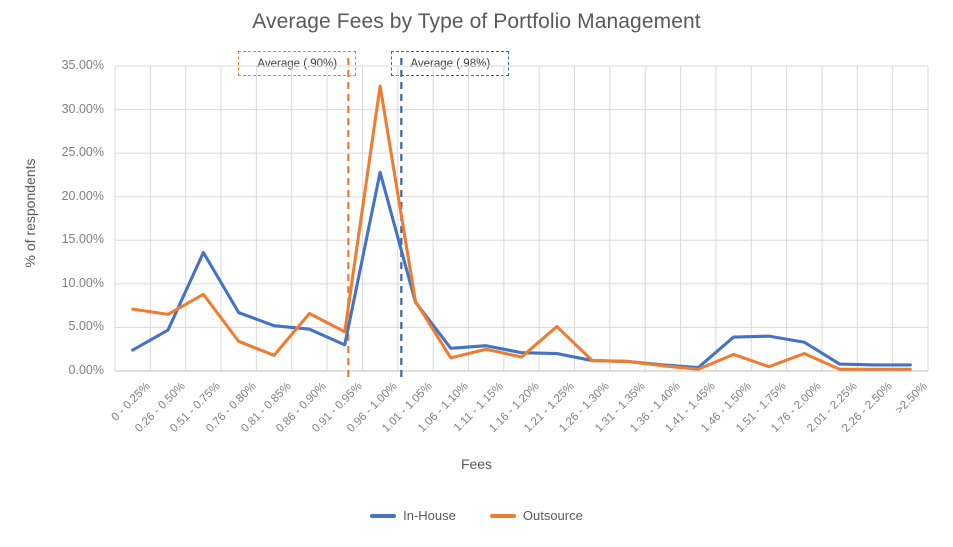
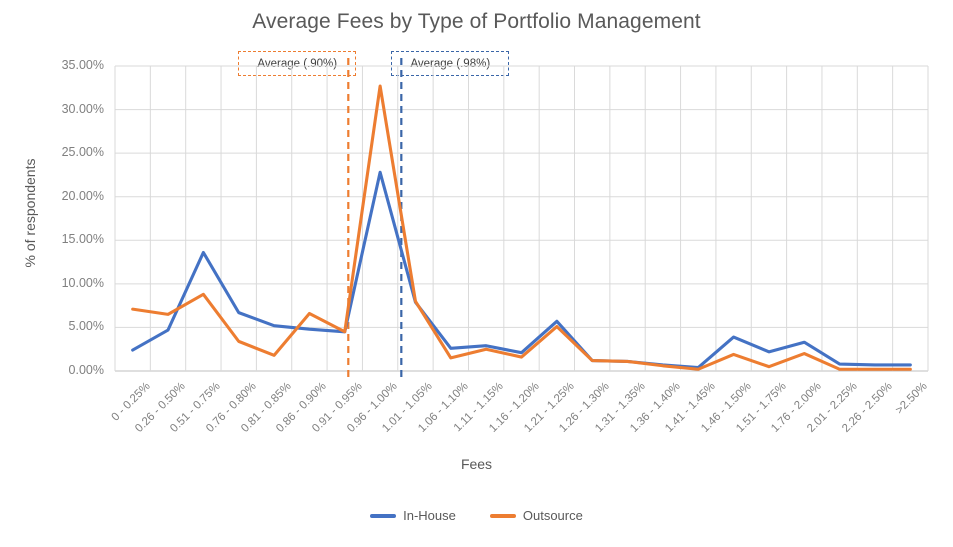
In-House/0.91 - 0.95%: 3% -> 4%
In-House/1.21 - 1.25%: 2% -> 6%
In-House/1.51 - 1.75%: 4% -> 2%
